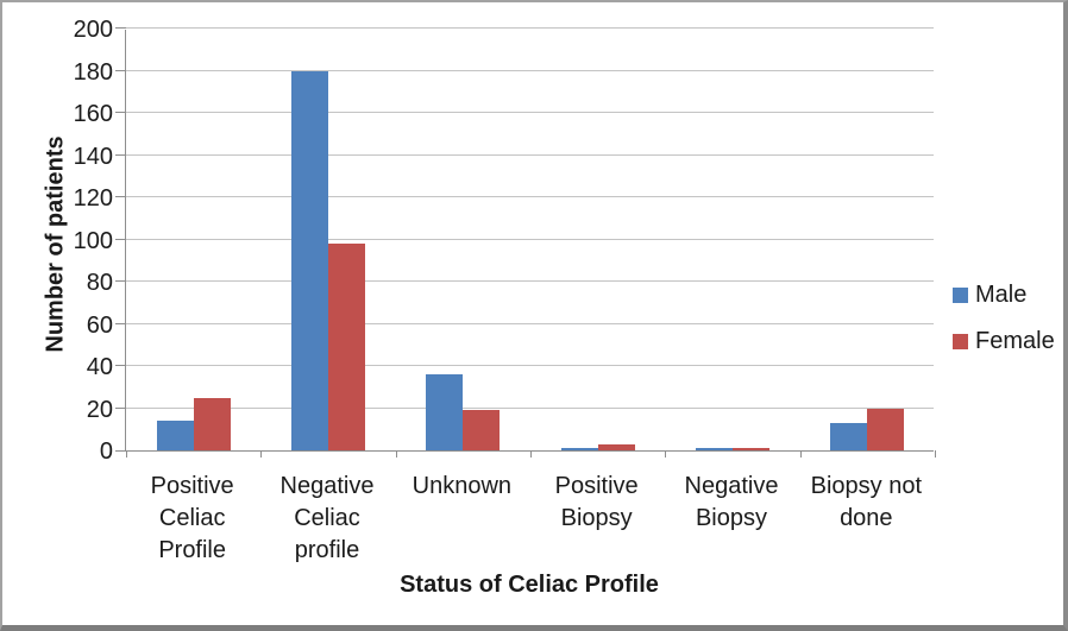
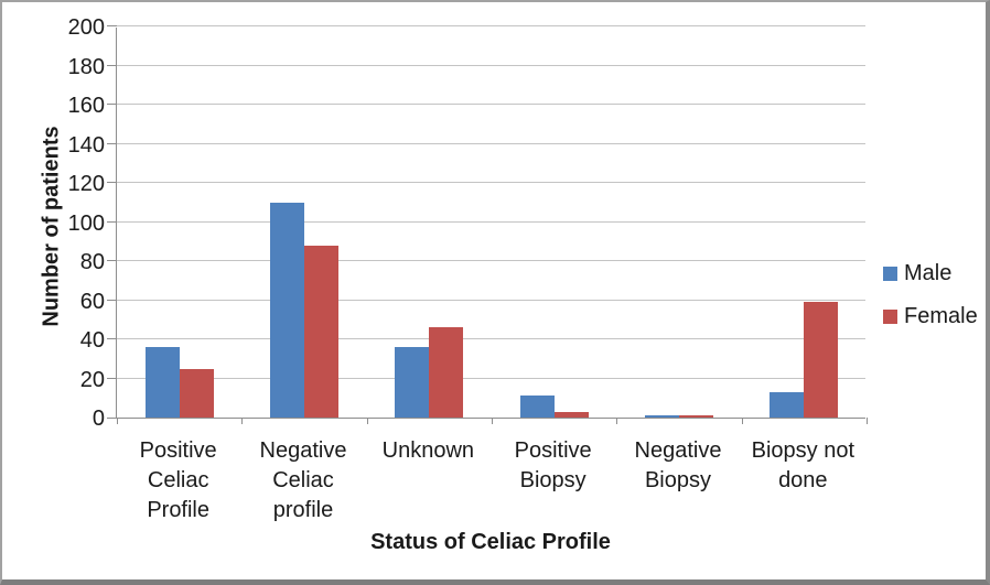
Male/Positive Celiac Profile: 14 -> 36
Male/Negative Celiac profile: 180 -> 110
Female/Negative Celiac profile: 98 -> 88
Female/Unknown: 19 -> 46
Male/Positive Biopsy: 1 -> 11
Female/Biopsy not done: 20 -> 59
